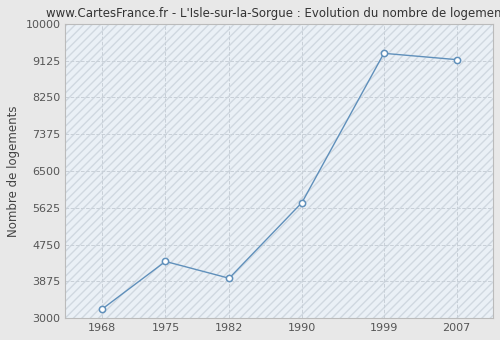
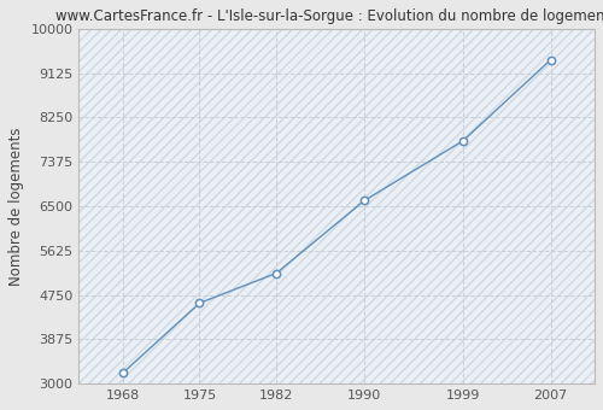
1975: 4350 -> 4590
1982: 3950 -> 5180
1990: 5750 -> 6610
1999: 9300 -> 7790
2007: 9150 -> 9390
